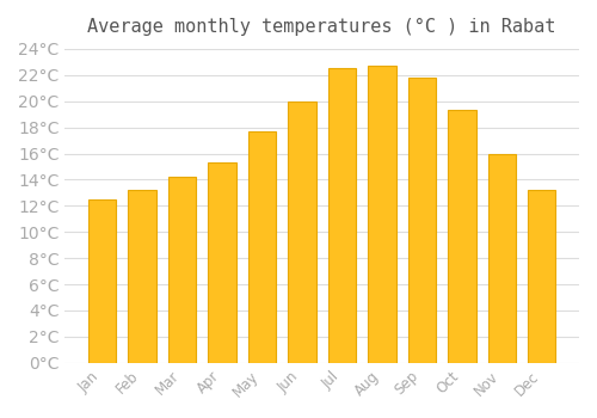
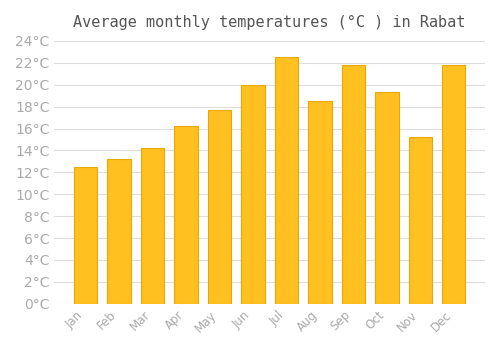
Apr: 15.3°C -> 16.2°C
Aug: 22.7°C -> 18.5°C
Nov: 16.0°C -> 15.2°C
Dec: 13.2°C -> 21.8°C
